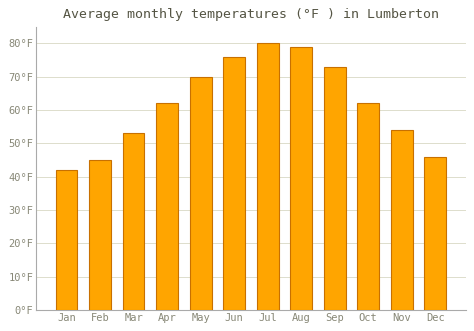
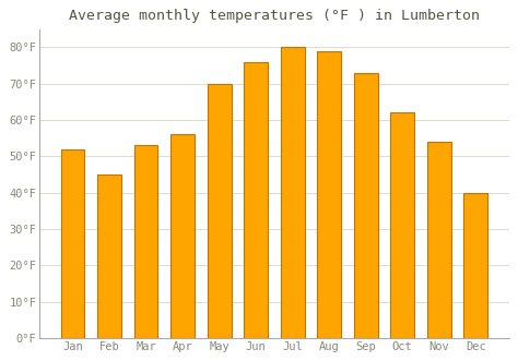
Jan: 42°F -> 52°F
Apr: 62°F -> 56°F
Dec: 46°F -> 40°F
